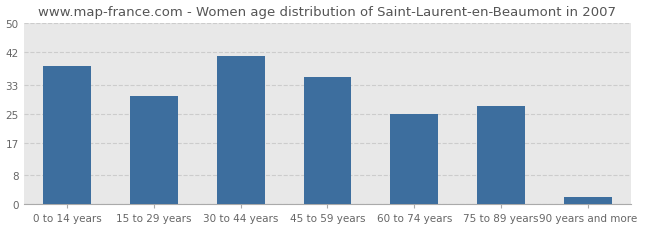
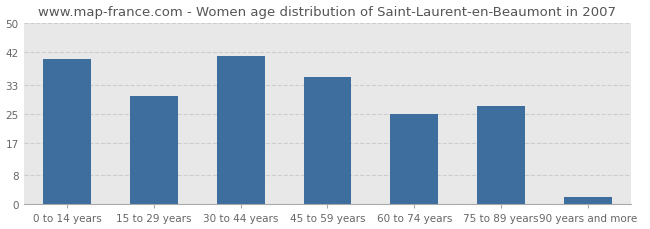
0 to 14 years: 38 -> 40
